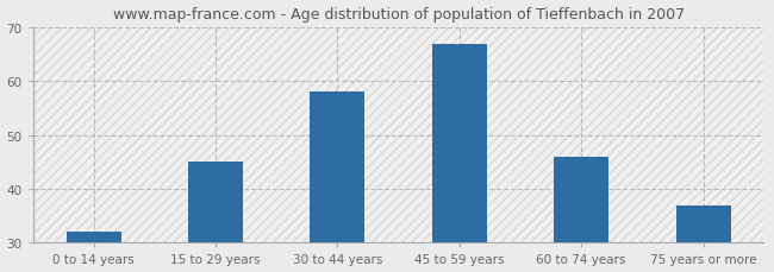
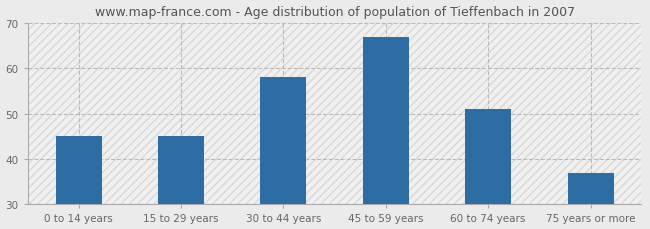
0 to 14 years: 32 -> 45
60 to 74 years: 46 -> 51
